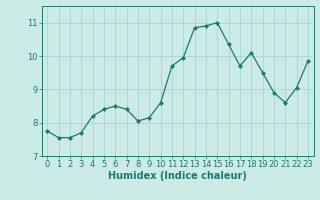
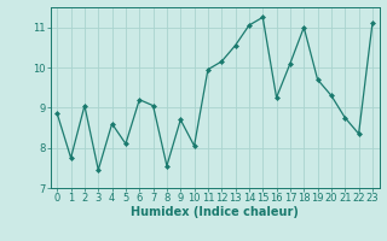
0: 7.75 -> 8.85
1: 7.55 -> 7.75
2: 7.55 -> 9.05
3: 7.70 -> 7.45
4: 8.20 -> 8.60
5: 8.40 -> 8.10
6: 8.50 -> 9.20
7: 8.40 -> 9.05
8: 8.05 -> 7.55
9: 8.15 -> 8.70
10: 8.60 -> 8.05
11: 9.70 -> 9.95
12: 9.95 -> 10.15
13: 10.85 -> 10.55
14: 10.90 -> 11.05
15: 11.00 -> 11.25
16: 10.35 -> 9.25
17: 9.70 -> 10.10
18: 10.10 -> 11.00
19: 9.50 -> 9.70
20: 8.90 -> 9.30
21: 8.60 -> 8.75
22: 9.05 -> 8.35
23: 9.85 -> 11.10
